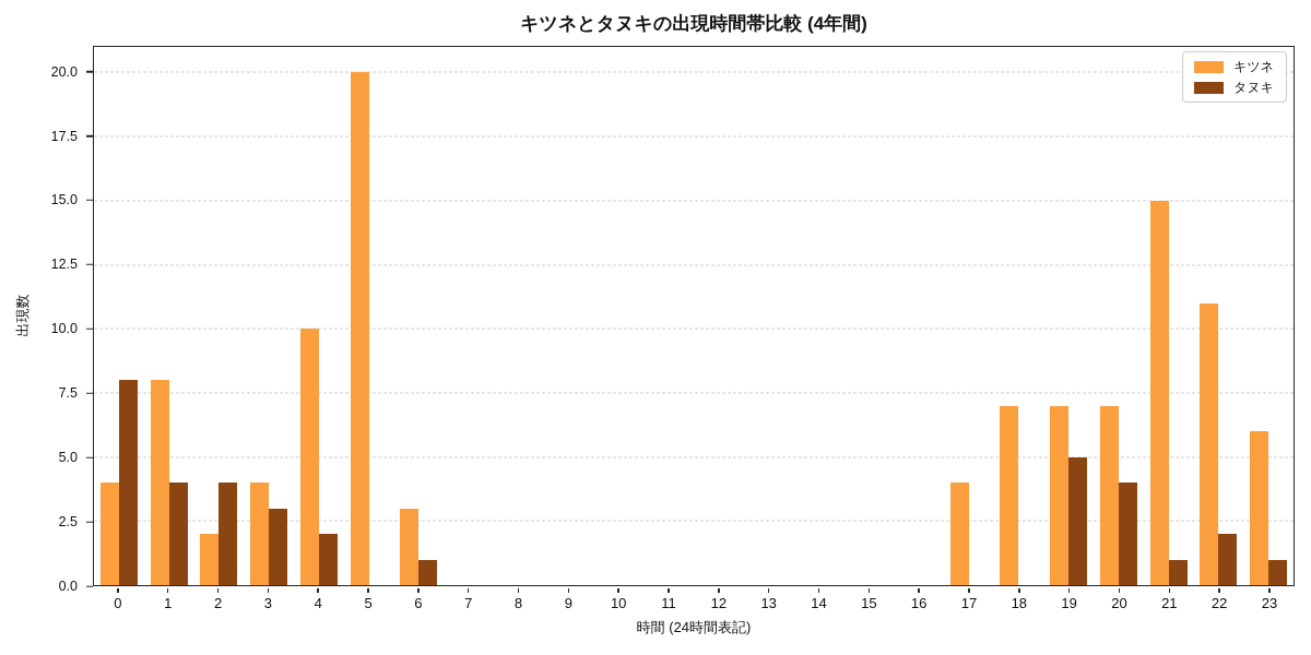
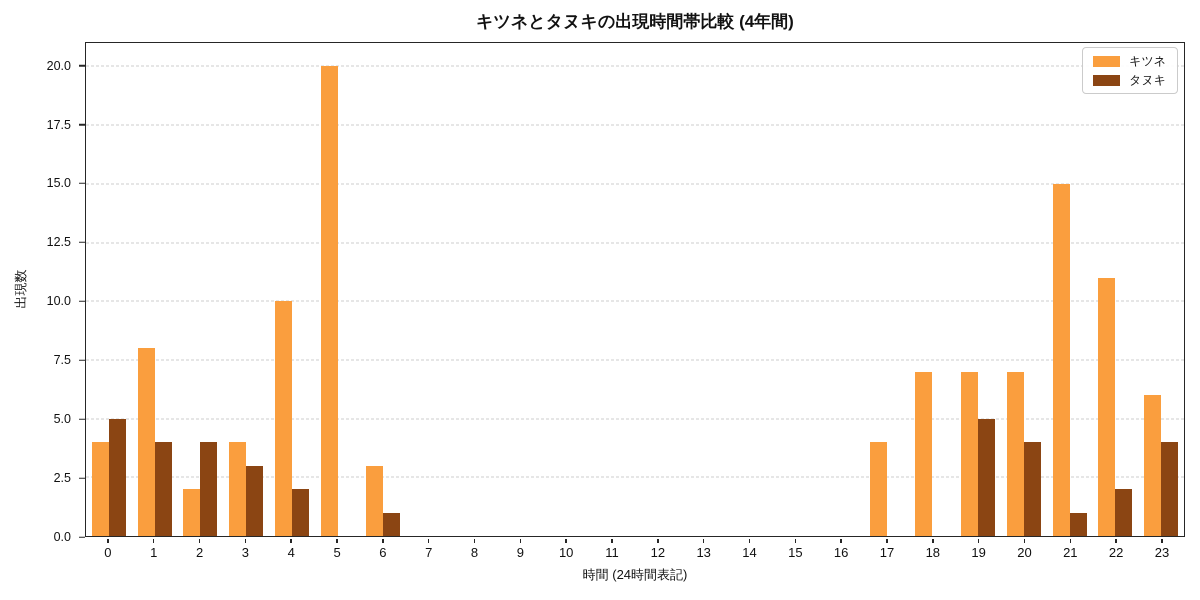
タヌキ/0: 8 -> 5
タヌキ/23: 1 -> 4
